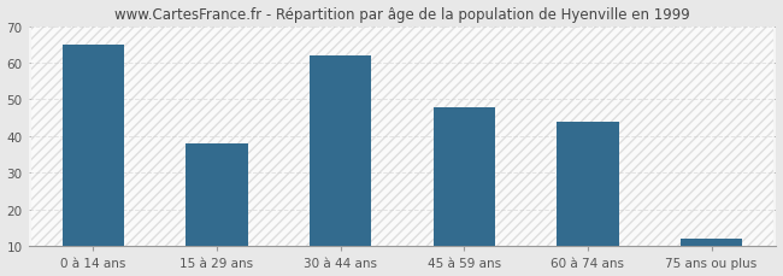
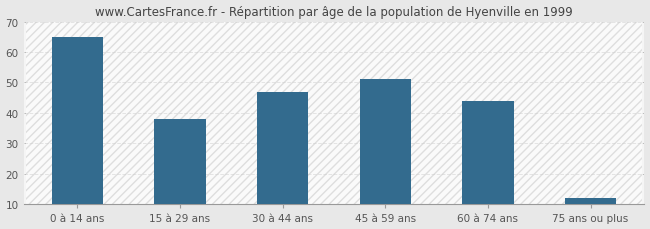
30 à 44 ans: 62 -> 47
45 à 59 ans: 48 -> 51
